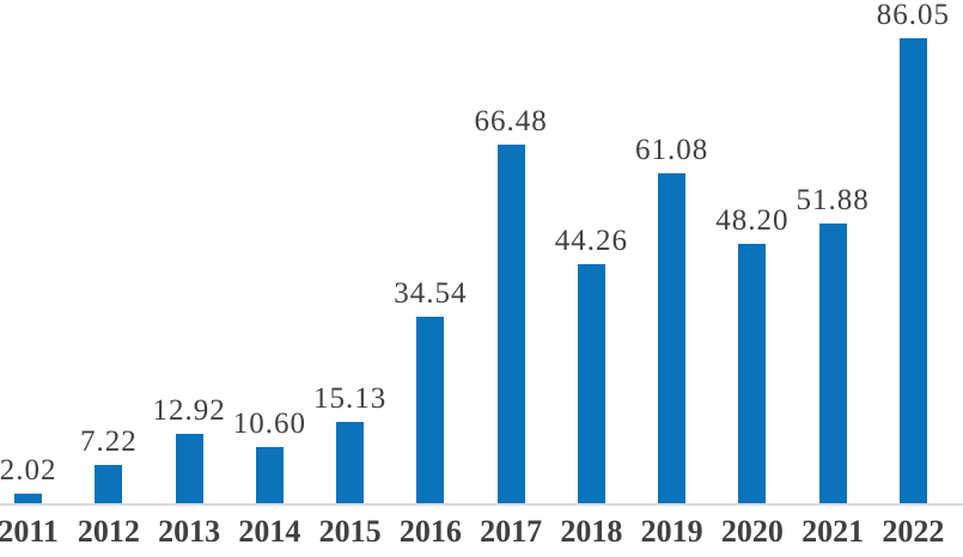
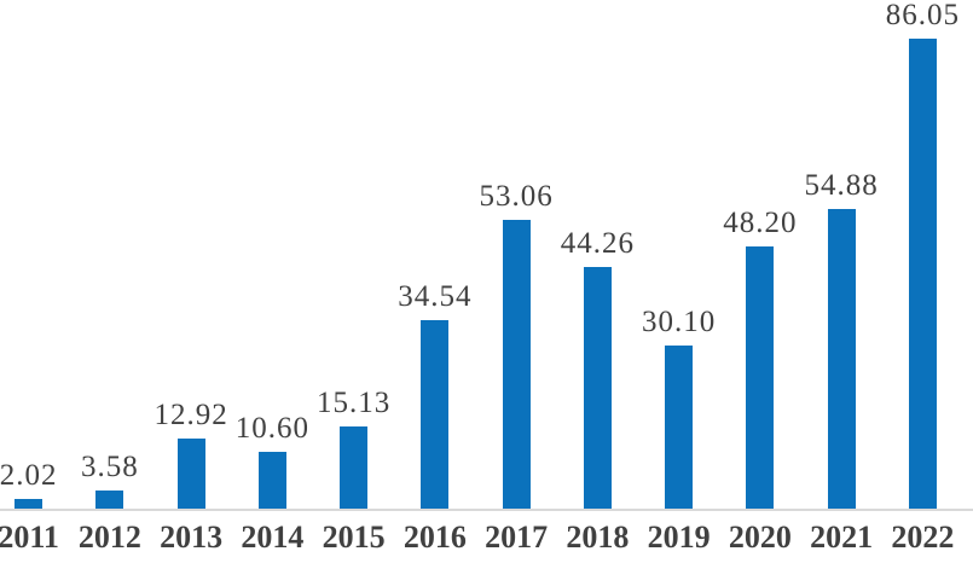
2012: 7.22 -> 3.58
2017: 66.48 -> 53.06
2019: 61.08 -> 30.10
2021: 51.88 -> 54.88
